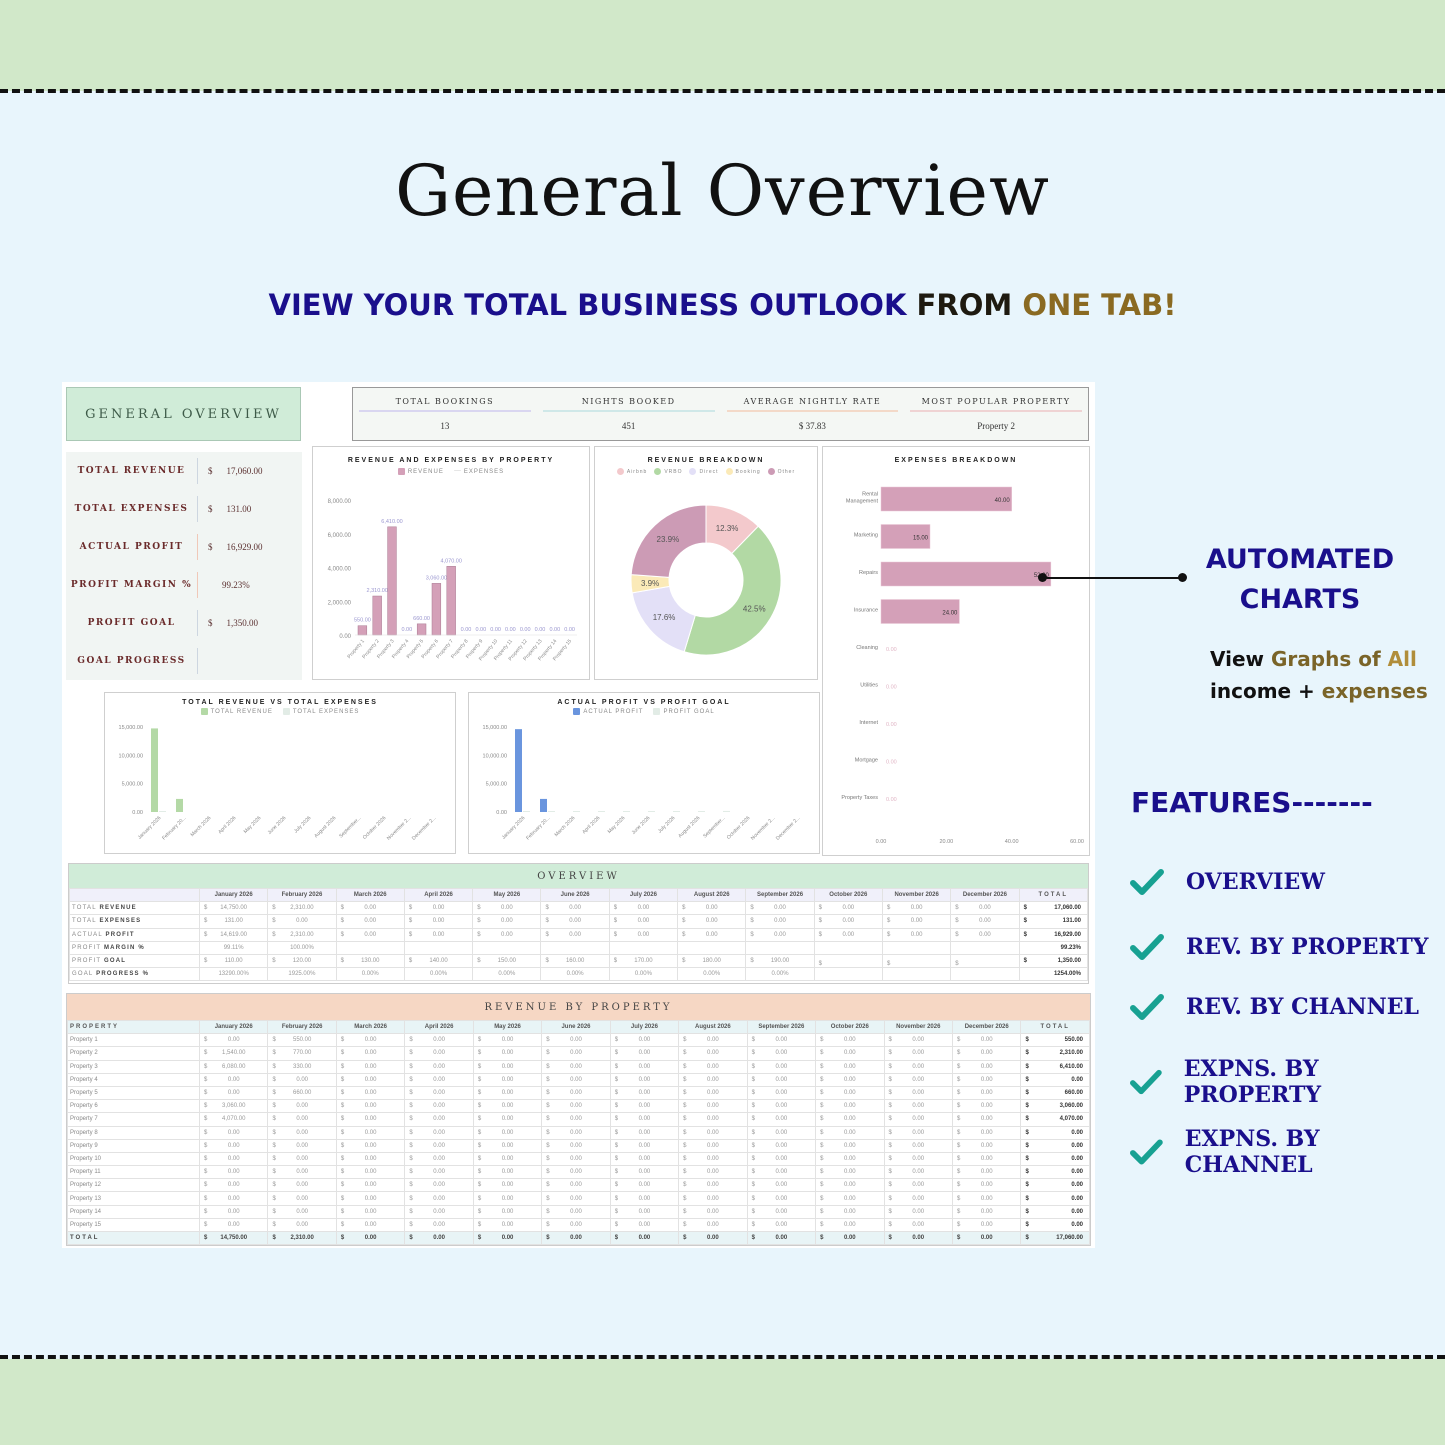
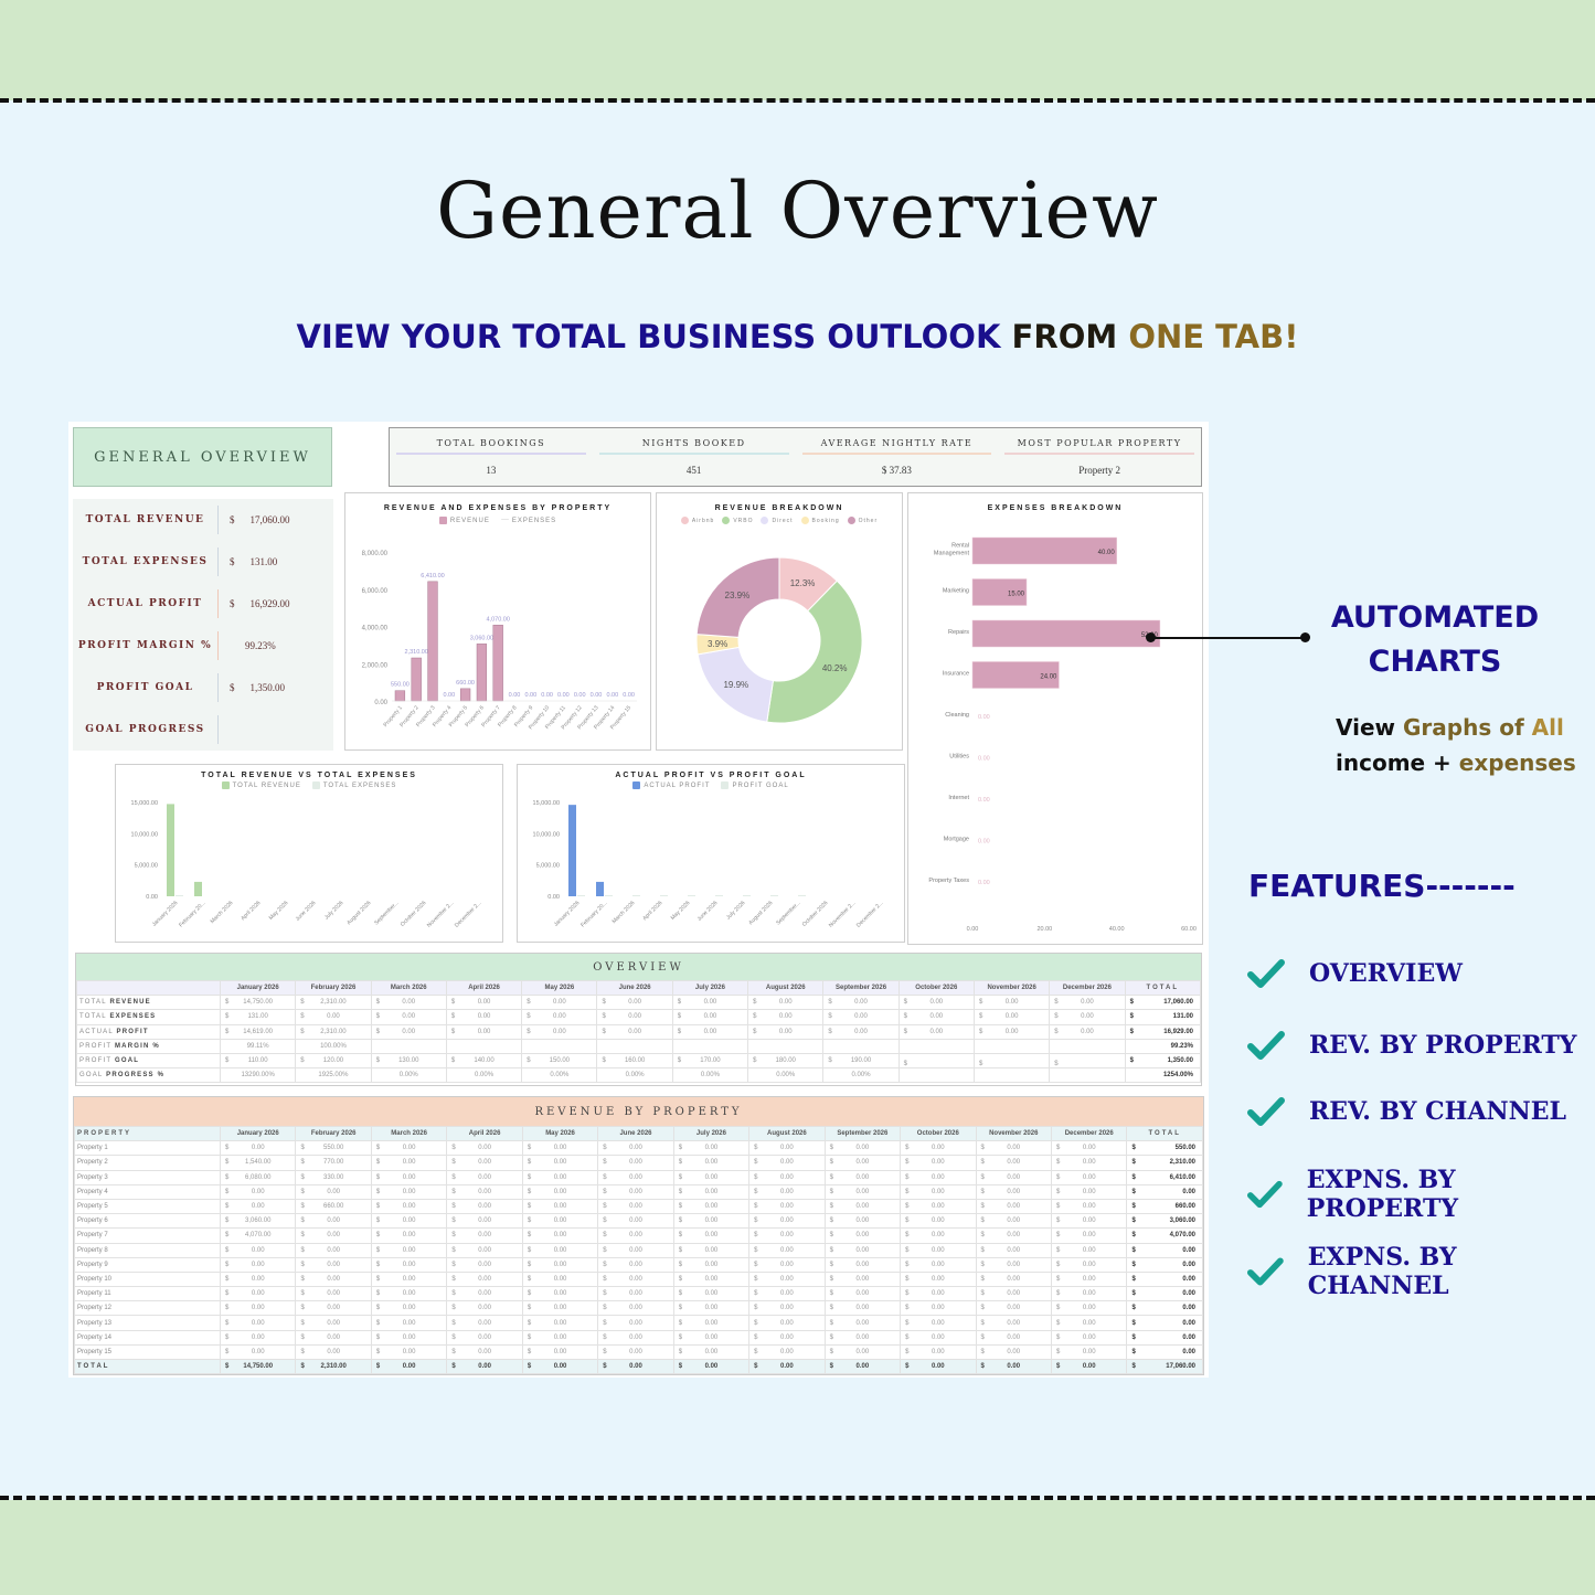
REVENUE BREAKDOWN/VRBO: 42.5% -> 40.2%
REVENUE BREAKDOWN/Direct: 17.6% -> 19.9%
